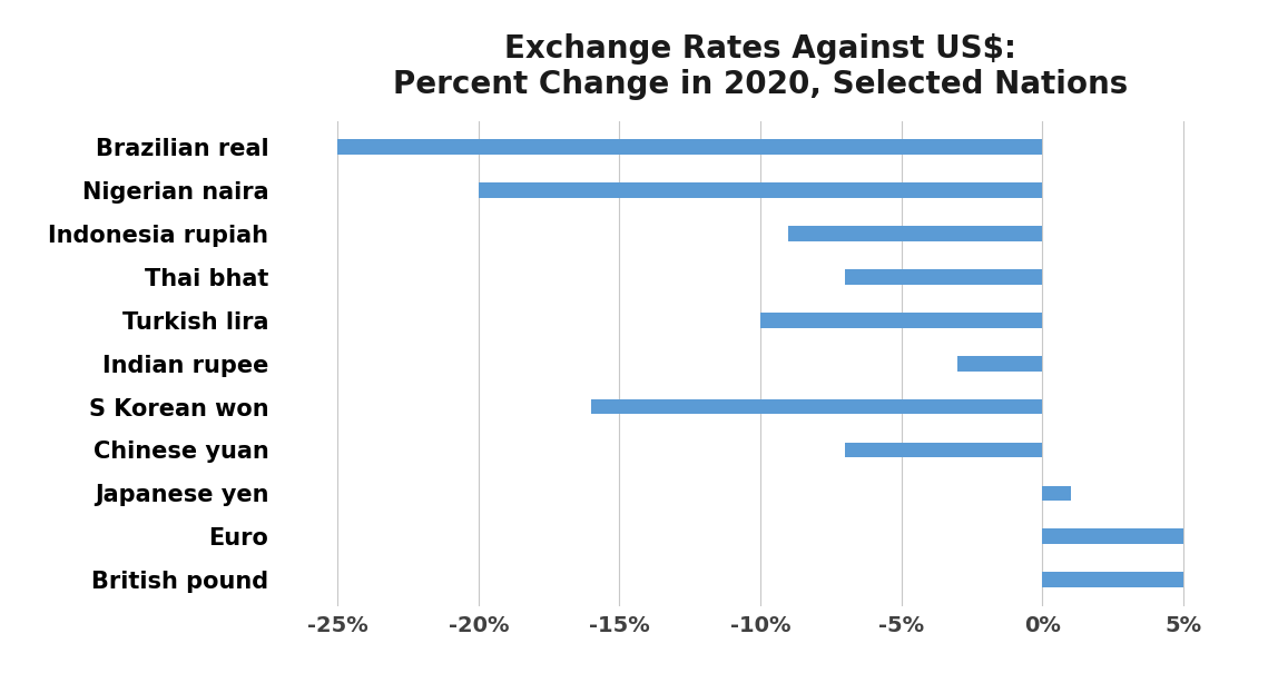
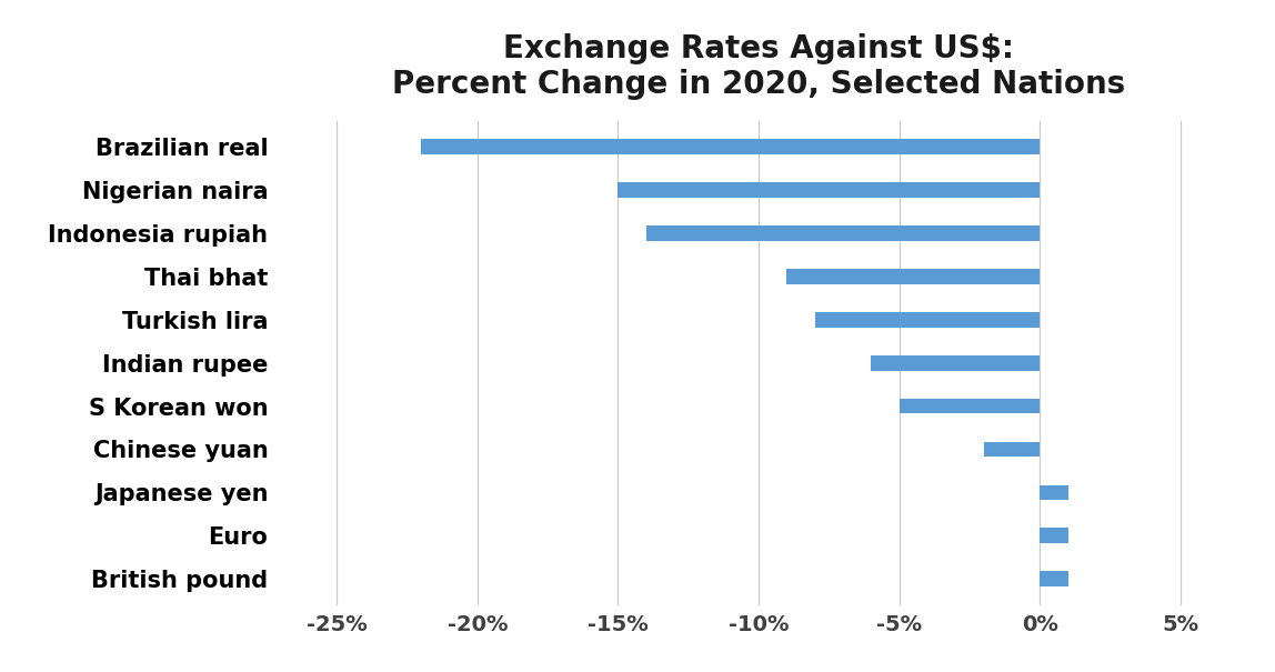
Brazilian real: -25% -> -22%
Nigerian naira: -20% -> -15%
Indonesia rupiah: -9% -> -14%
Thai bhat: -7% -> -9%
Turkish lira: -10% -> -8%
Indian rupee: -3% -> -6%
S Korean won: -16% -> -5%
Chinese yuan: -7% -> -2%
Euro: 5% -> 1%
British pound: 5% -> 1%
